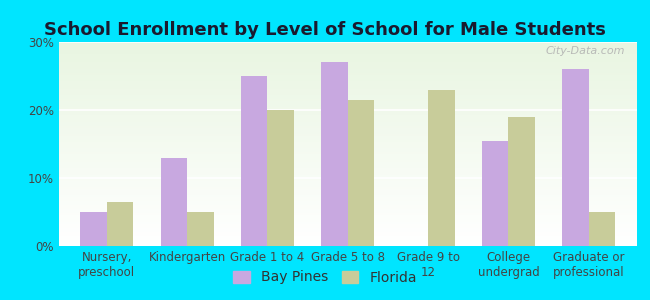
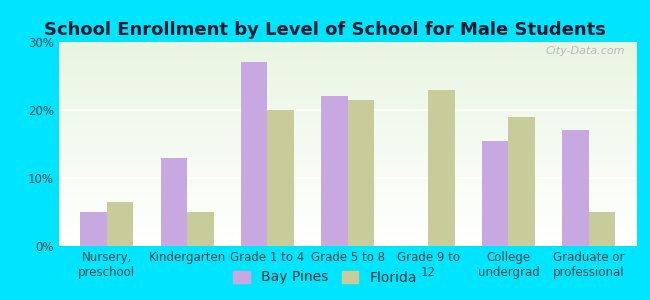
Bay Pines/Grade 1 to 4: 25.0% -> 27.0%
Bay Pines/Grade 5 to 8: 27.0% -> 22.0%
Bay Pines/Graduate or professional: 26.0% -> 17.0%
